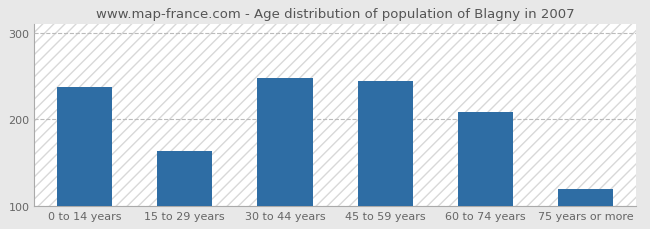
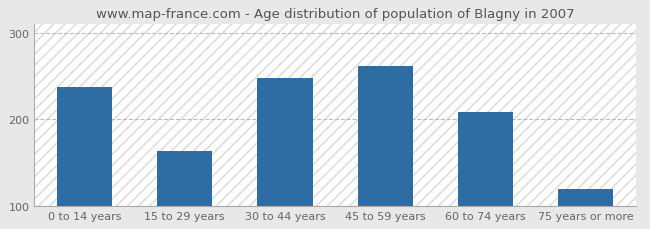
45 to 59 years: 244 -> 262
